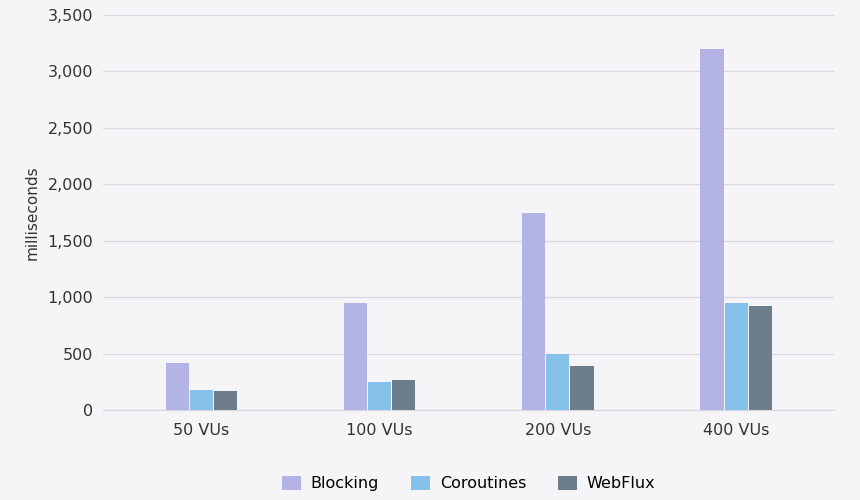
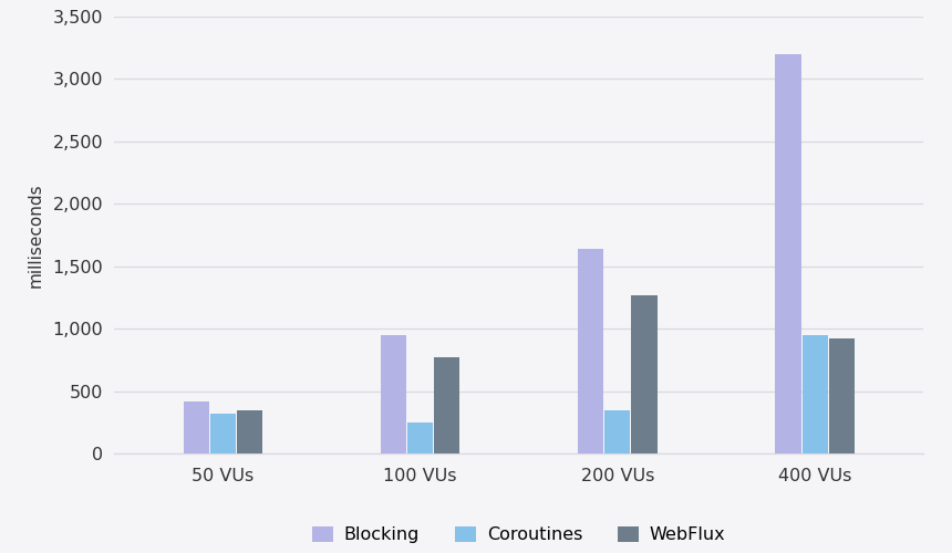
Coroutines/50 VUs: 180 -> 320
WebFlux/50 VUs: 160 -> 350
WebFlux/100 VUs: 260 -> 770
Blocking/200 VUs: 1,750 -> 1,640
Coroutines/200 VUs: 500 -> 350
WebFlux/200 VUs: 390 -> 1,270
